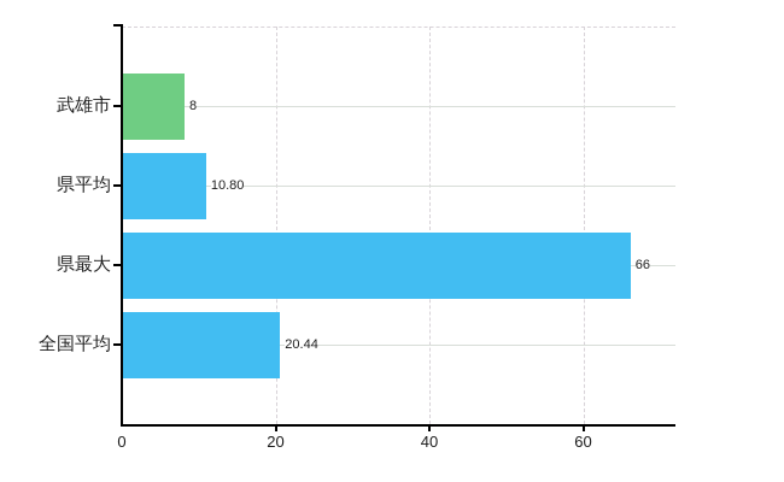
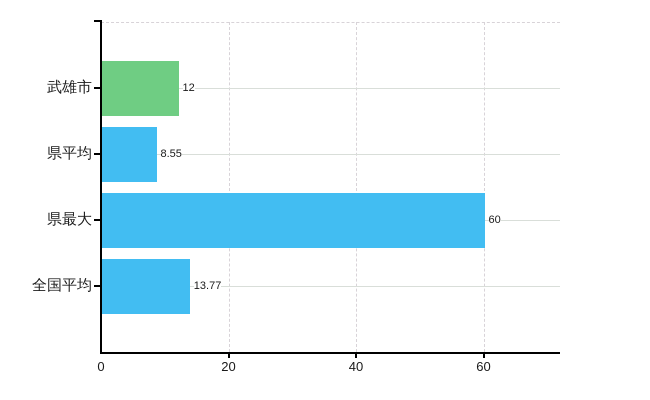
武雄市: 8 -> 12
県平均: 10.80 -> 8.55
県最大: 66 -> 60
全国平均: 20.44 -> 13.77
